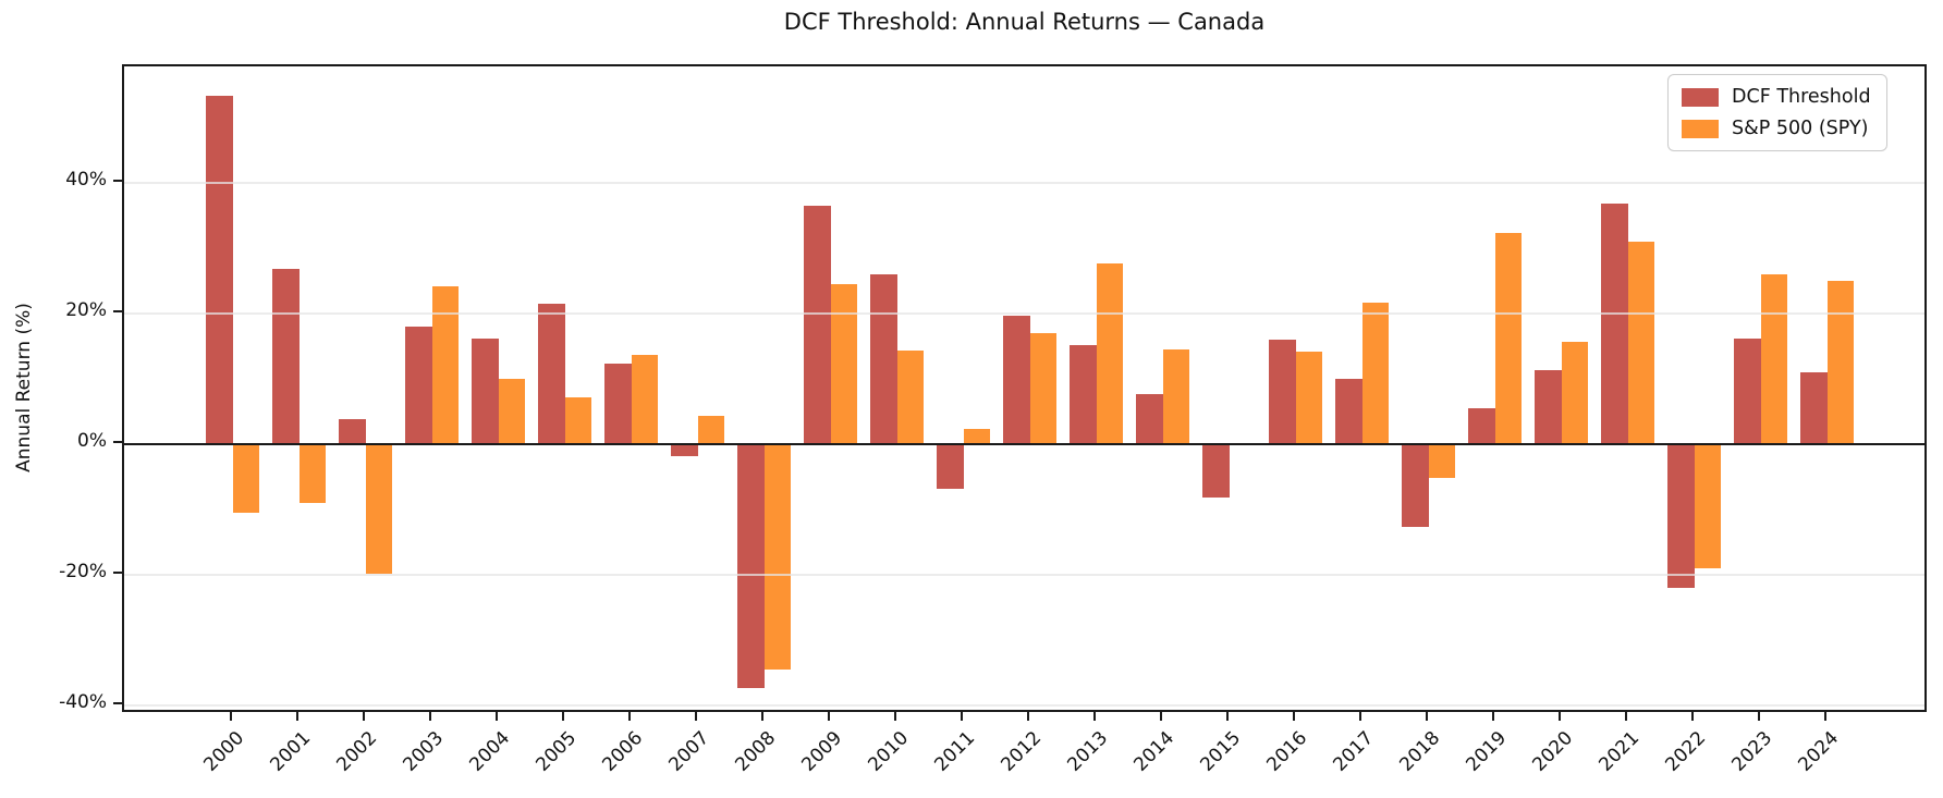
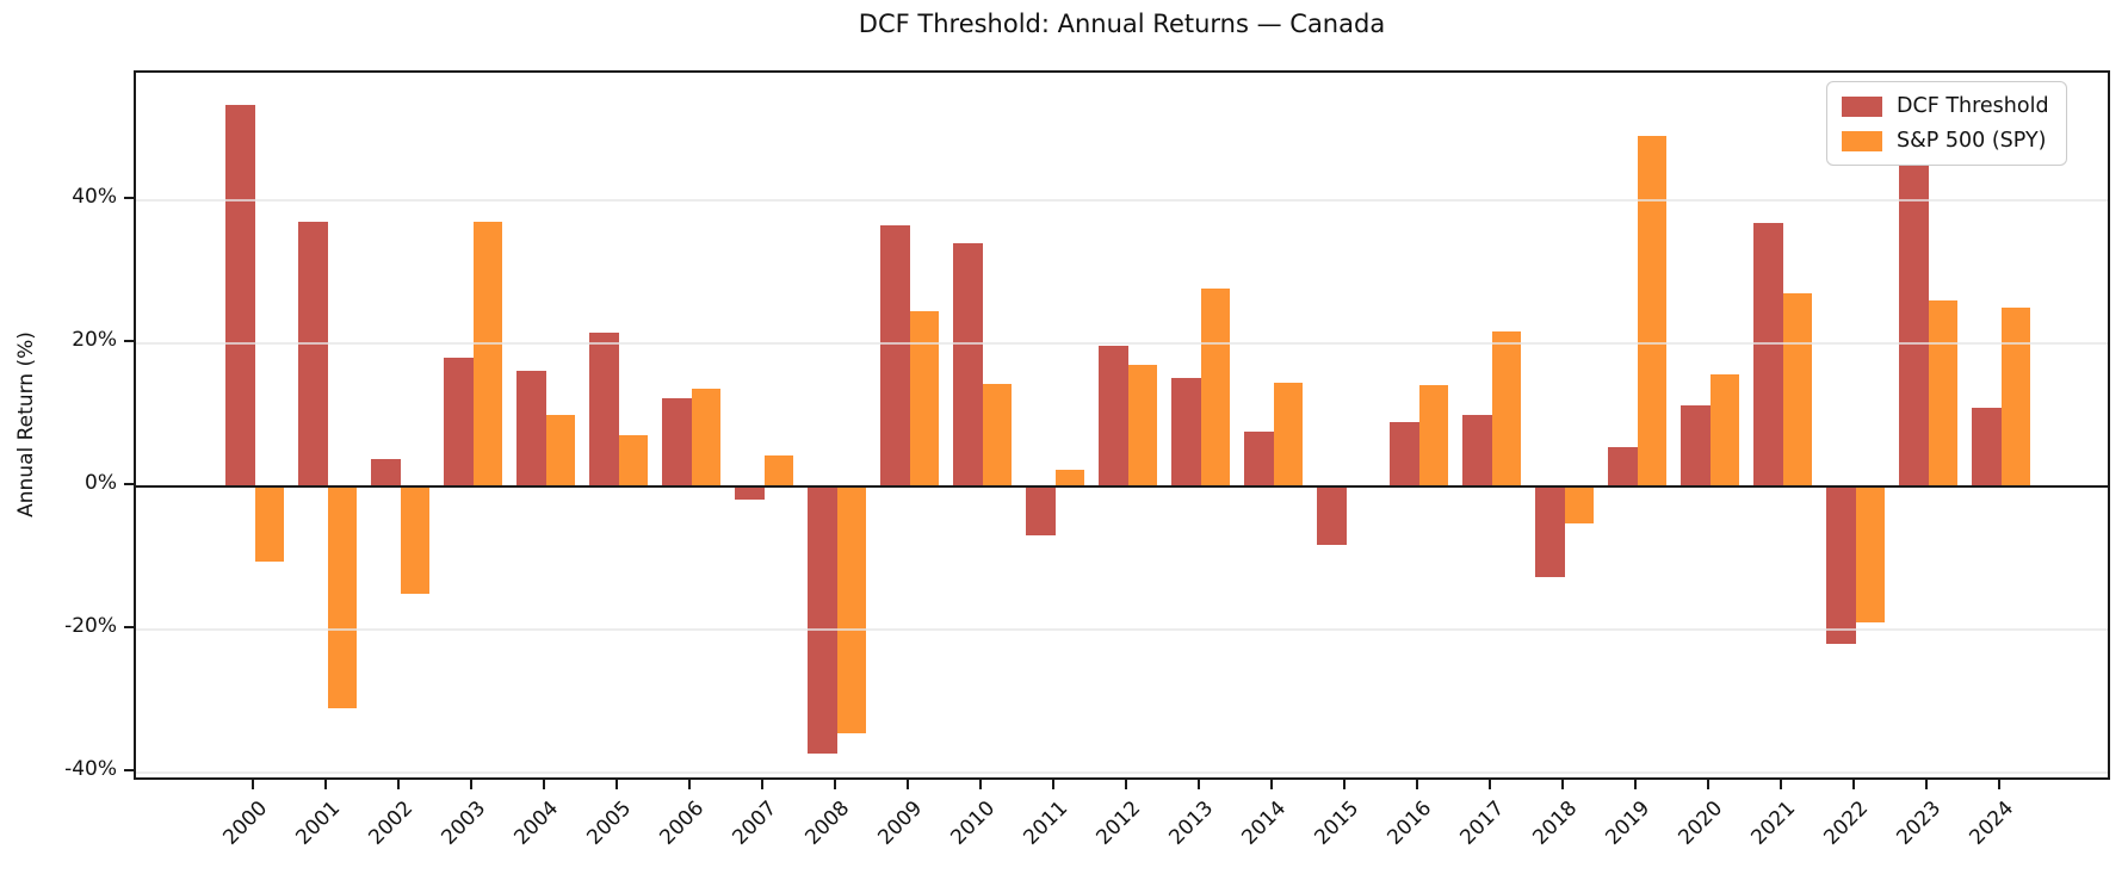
DCF Threshold/2001: 27% -> 37%
S&P 500 (SPY)/2001: -9% -> -31%
S&P 500 (SPY)/2002: -20% -> -15%
S&P 500 (SPY)/2003: 24% -> 37%
DCF Threshold/2010: 26% -> 34%
DCF Threshold/2016: 16% -> 9%
S&P 500 (SPY)/2019: 32% -> 49%
S&P 500 (SPY)/2021: 31% -> 27%
DCF Threshold/2023: 16% -> 48%
